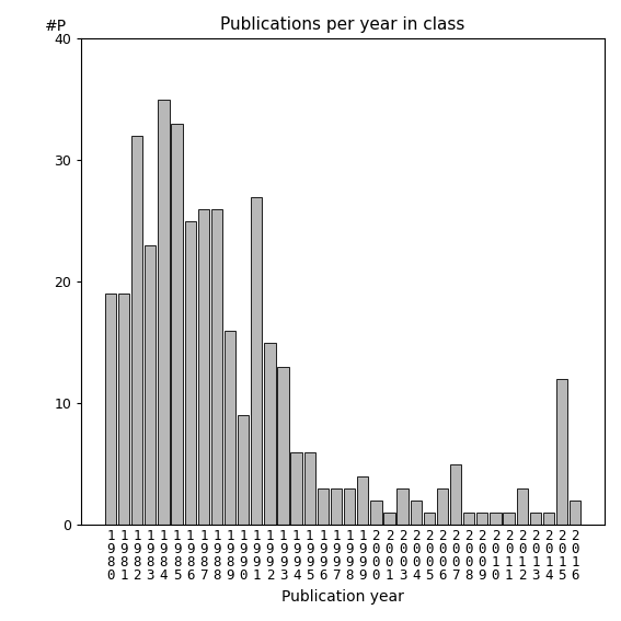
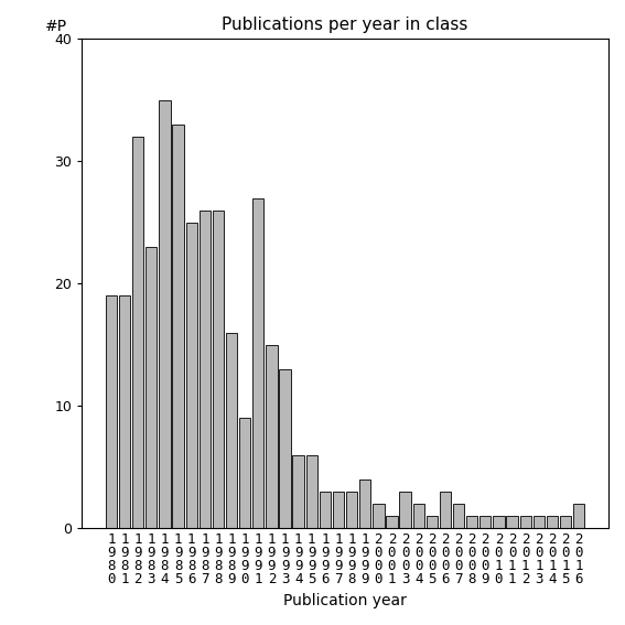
2 0 0 7: 5 -> 2
2 0 1 2: 3 -> 1
2 0 1 5: 12 -> 1
